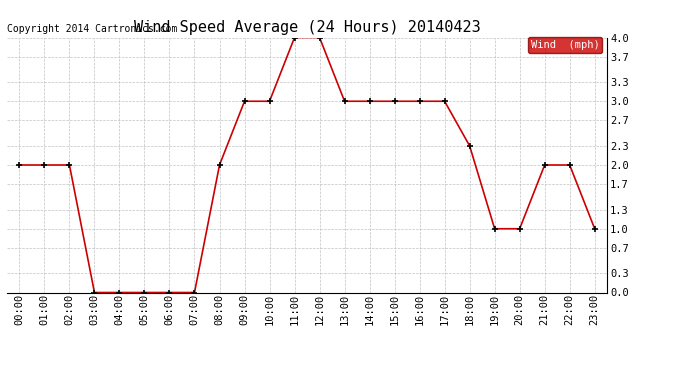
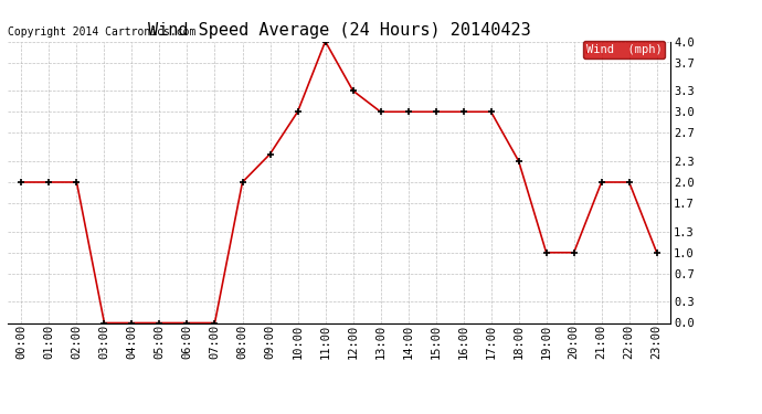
09:00: 3.0 -> 2.4
12:00: 4.0 -> 3.3
